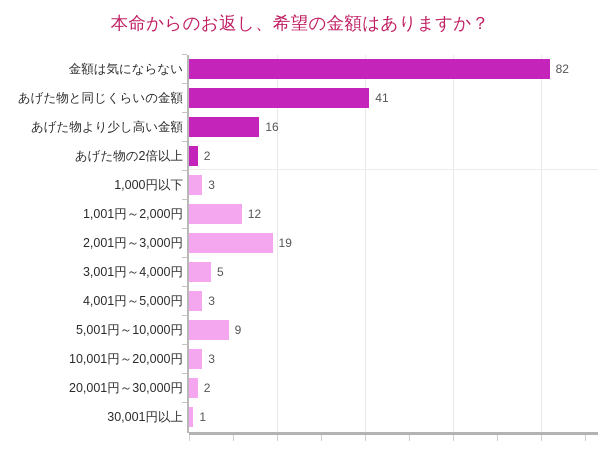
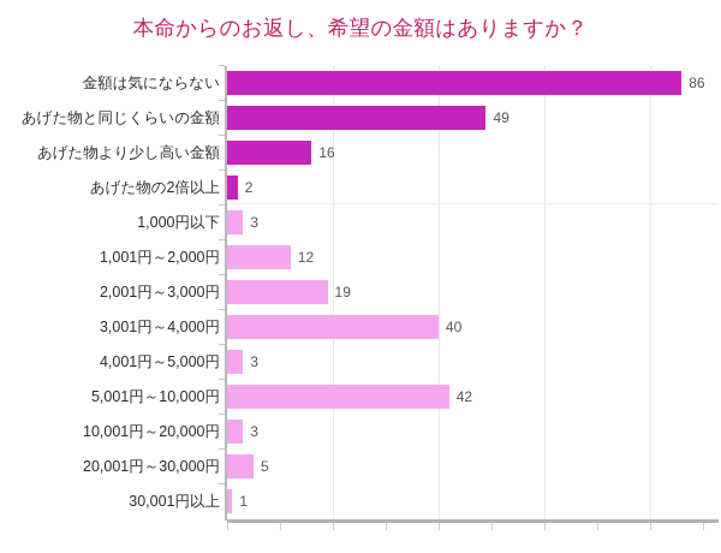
金額は気にならない: 82 -> 86
あげた物と同じくらいの金額: 41 -> 49
3,001円～4,000円: 5 -> 40
5,001円～10,000円: 9 -> 42
20,001円～30,000円: 2 -> 5
